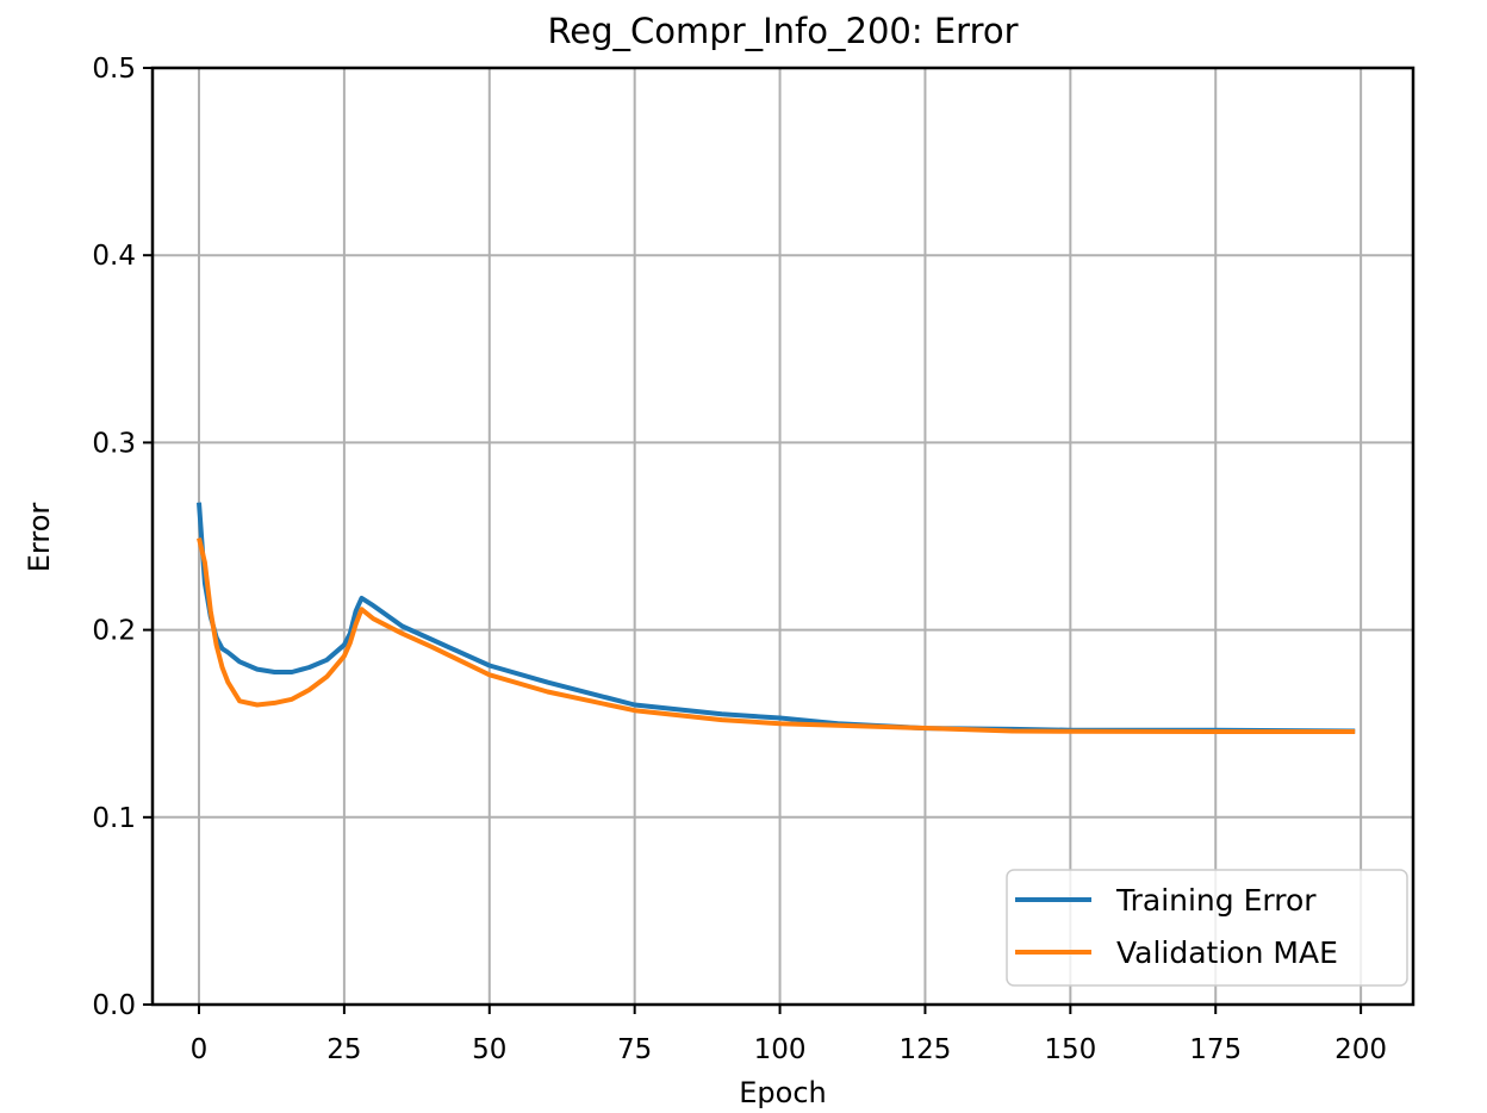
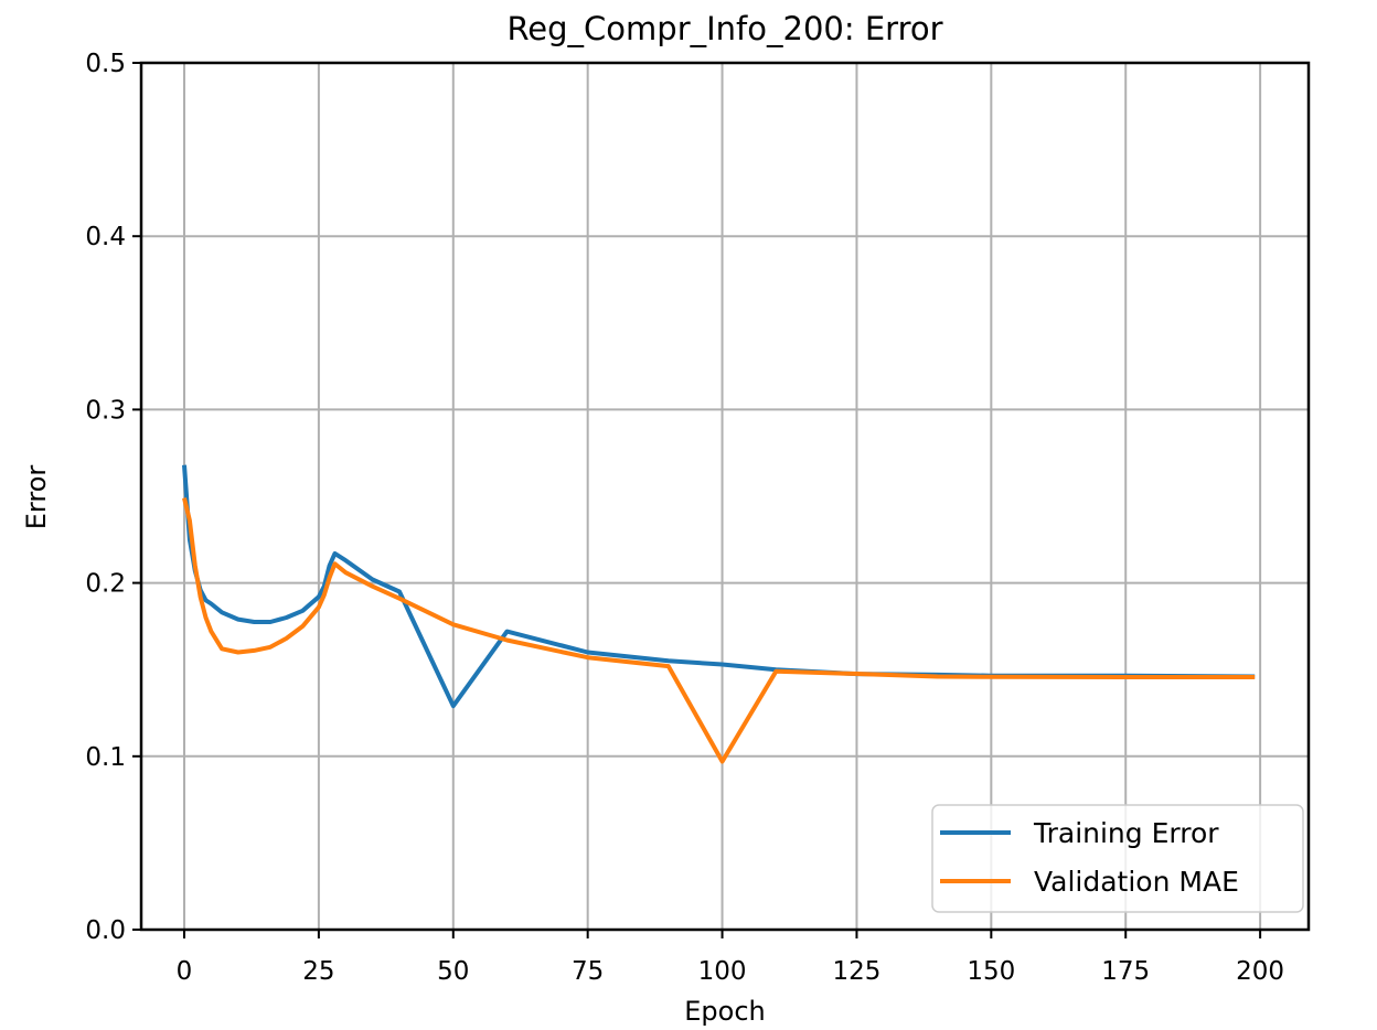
Training Error/50: 0.181 -> 0.129
Validation MAE/100: 0.150 -> 0.097
